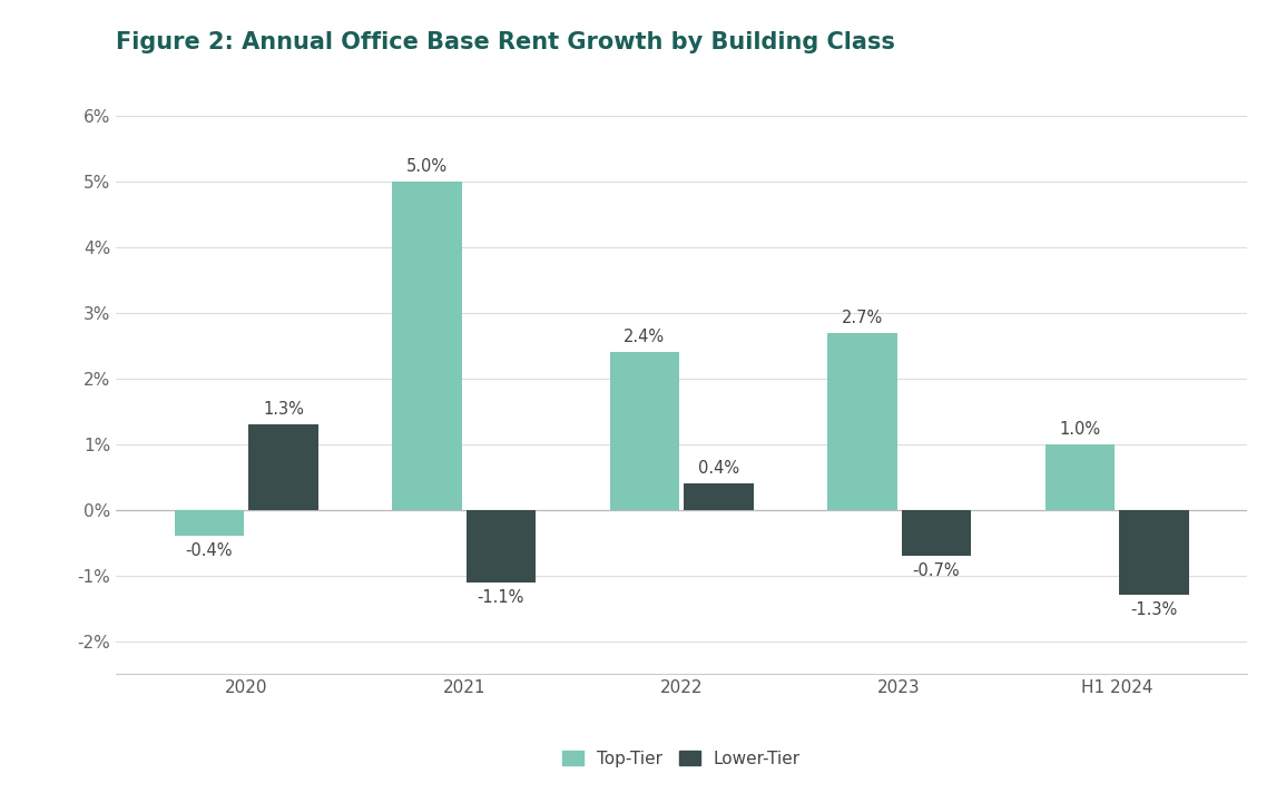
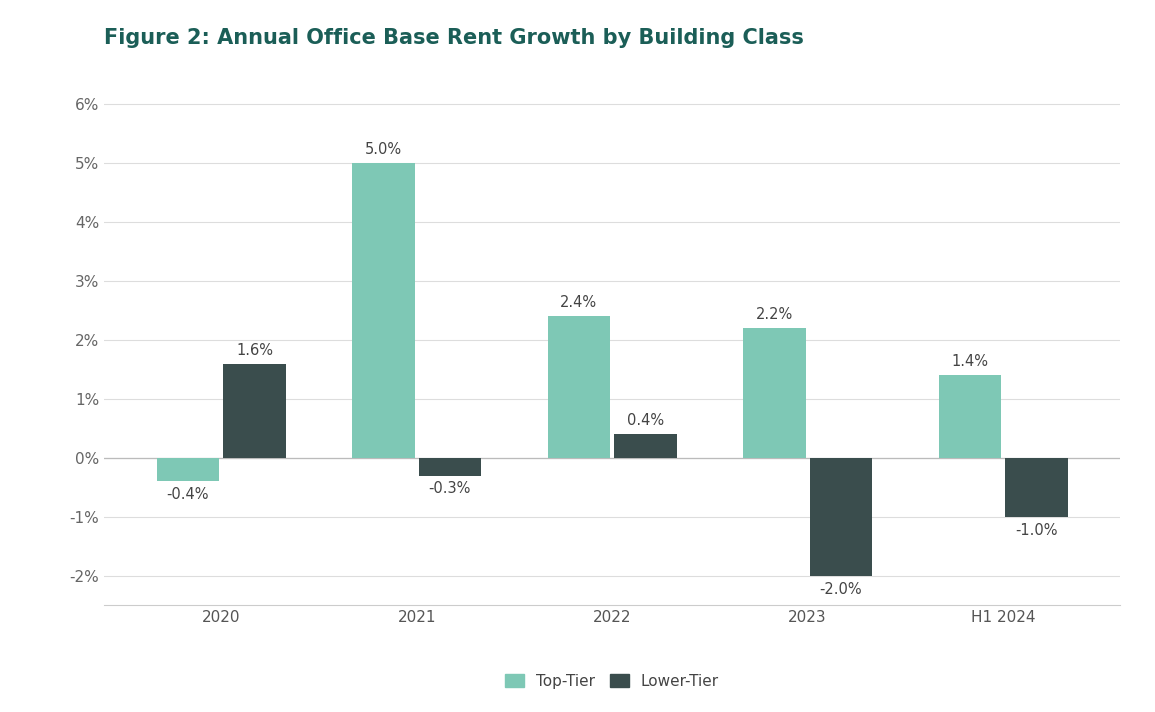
Lower-Tier/2020: 1.3% -> 1.6%
Lower-Tier/2021: -1.1% -> -0.3%
Top-Tier/2023: 2.7% -> 2.2%
Lower-Tier/2023: -0.7% -> -2.0%
Top-Tier/H1 2024: 1.0% -> 1.4%
Lower-Tier/H1 2024: -1.3% -> -1.0%
